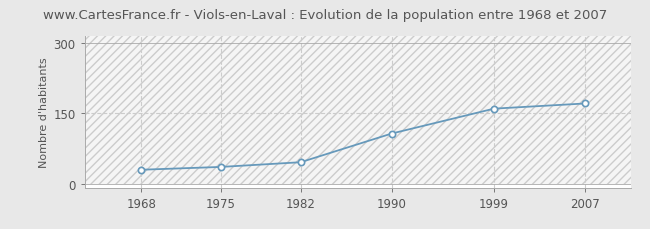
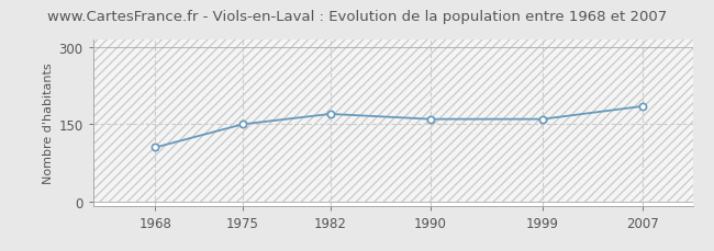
1968: 30 -> 105
1975: 36 -> 150
1982: 46 -> 170
1990: 107 -> 160
2007: 171 -> 185
